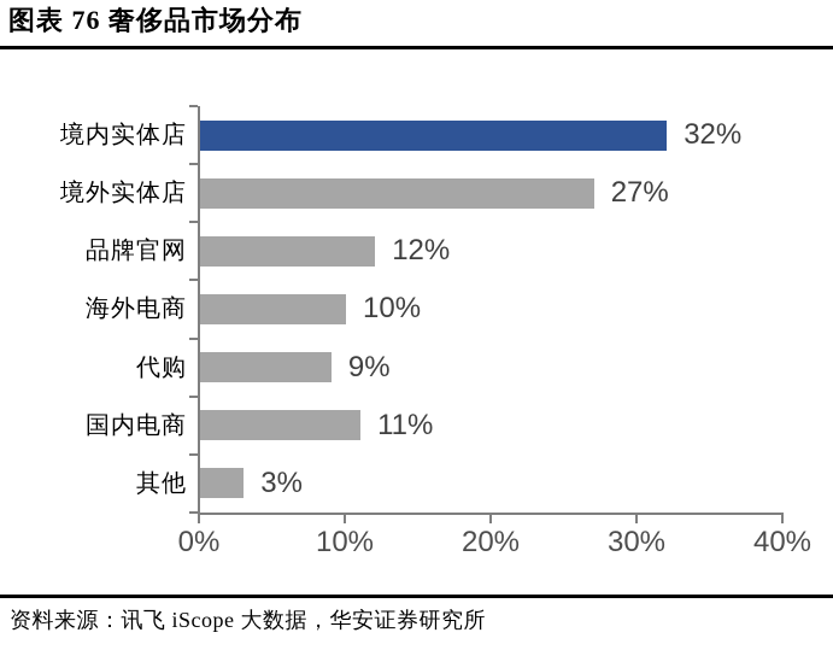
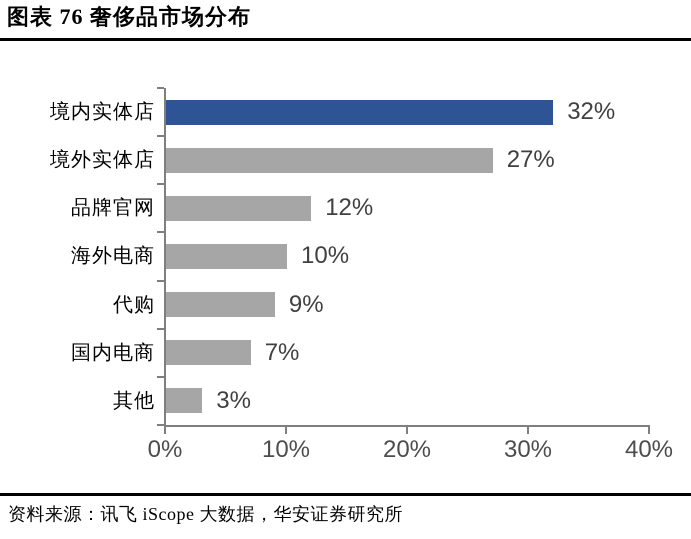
国内电商: 11% -> 7%
